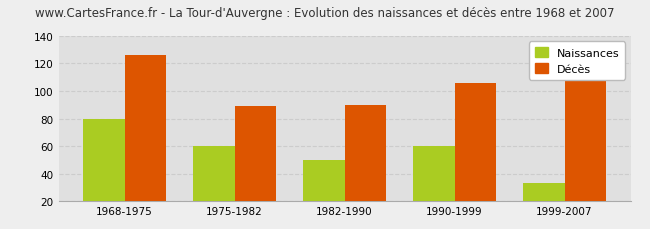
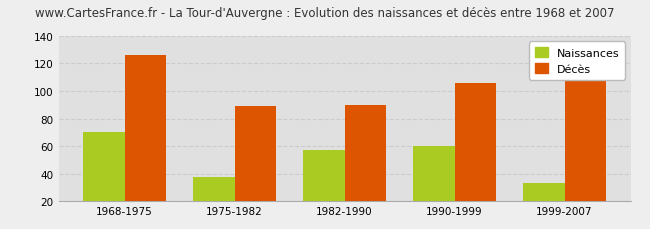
Naissances/1968-1975: 80 -> 70
Naissances/1975-1982: 60 -> 38
Naissances/1982-1990: 50 -> 57
